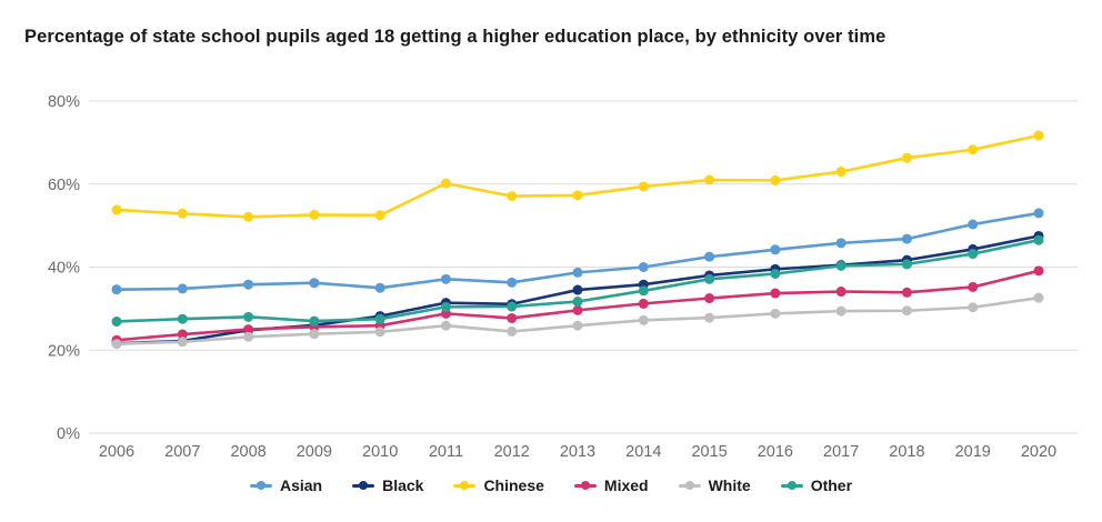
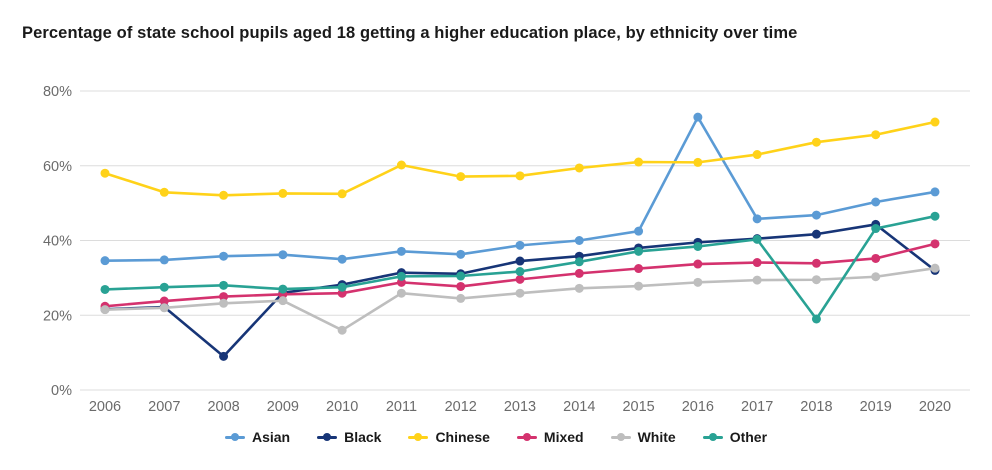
Chinese/2006: 54% -> 58%
Black/2008: 25% -> 9%
White/2010: 24% -> 16%
Asian/2016: 44% -> 73%
Other/2018: 41% -> 19%
Black/2020: 48% -> 32%
